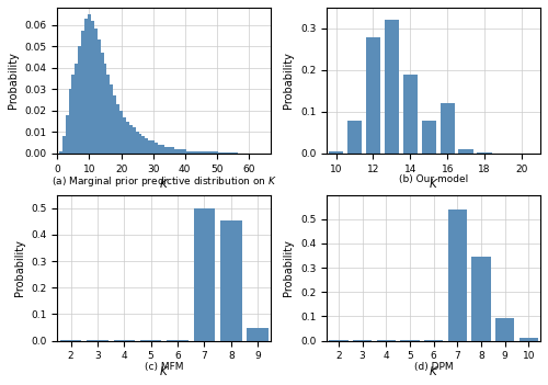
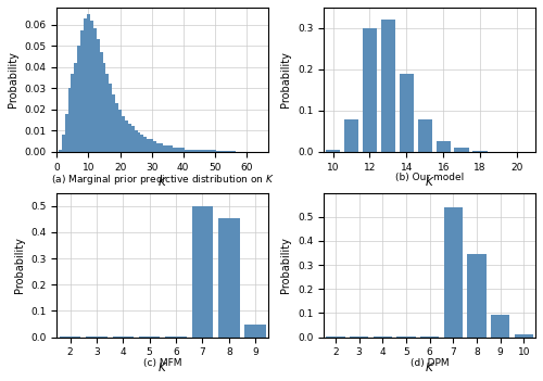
12: 0.280 -> 0.300
16: 0.120 -> 0.025
